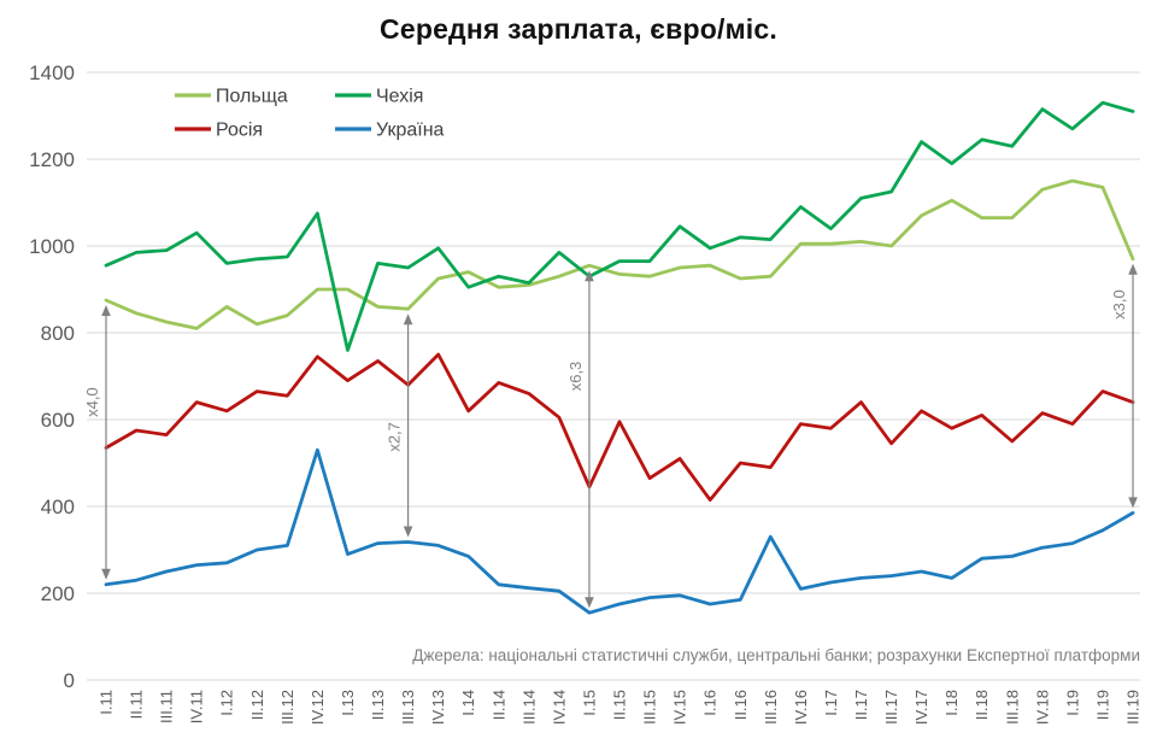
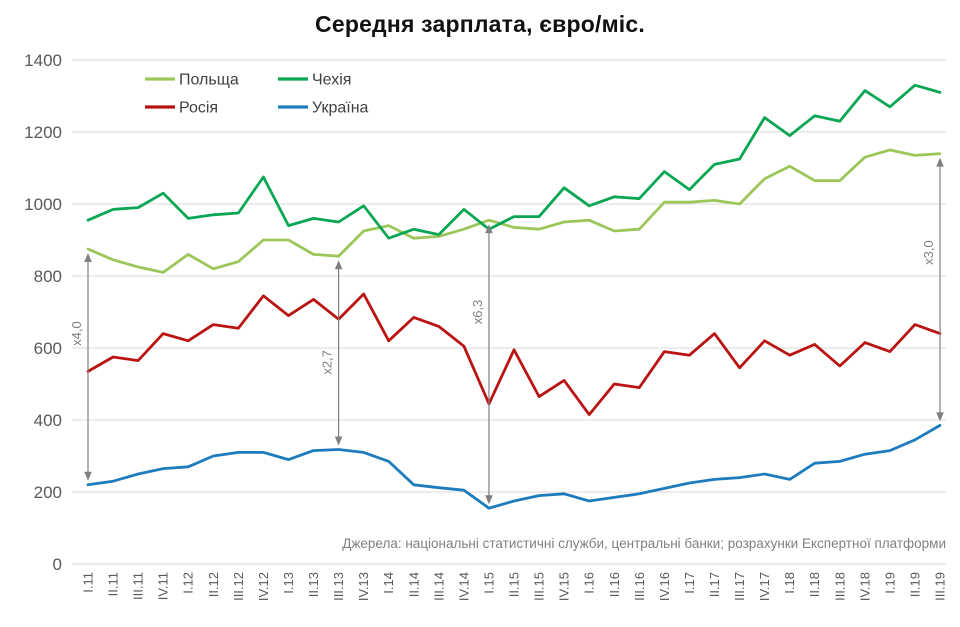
Україна/IV.12: 530 -> 310
Чехія/I.13: 760 -> 940
Україна/III.16: 330 -> 200
Польща/III.19: 970 -> 1140
